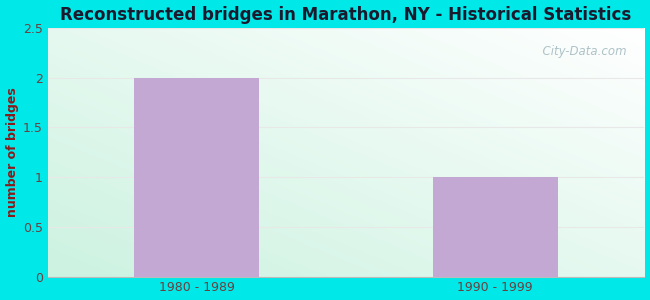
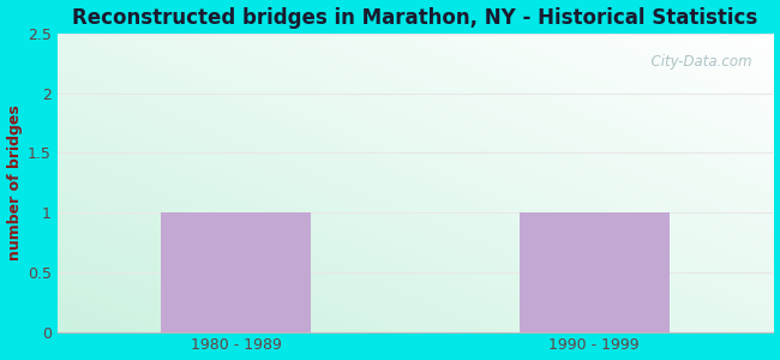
1980 - 1989: 2 -> 1
